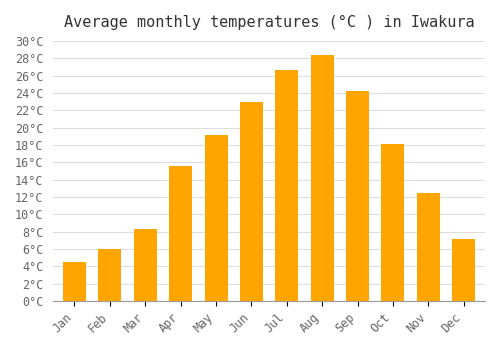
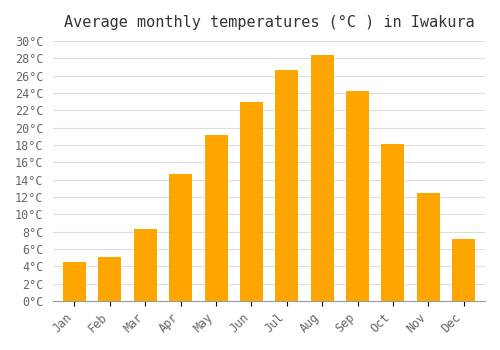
Feb: 6.0°C -> 5.1°C
Apr: 15.6°C -> 14.7°C
